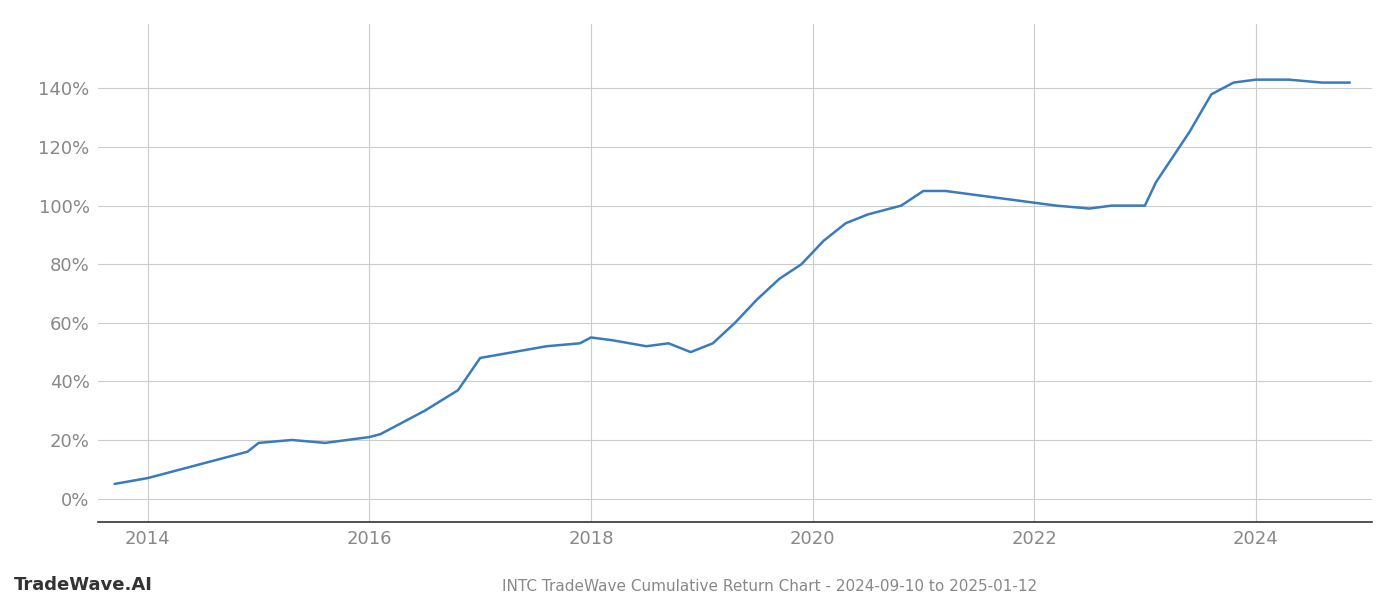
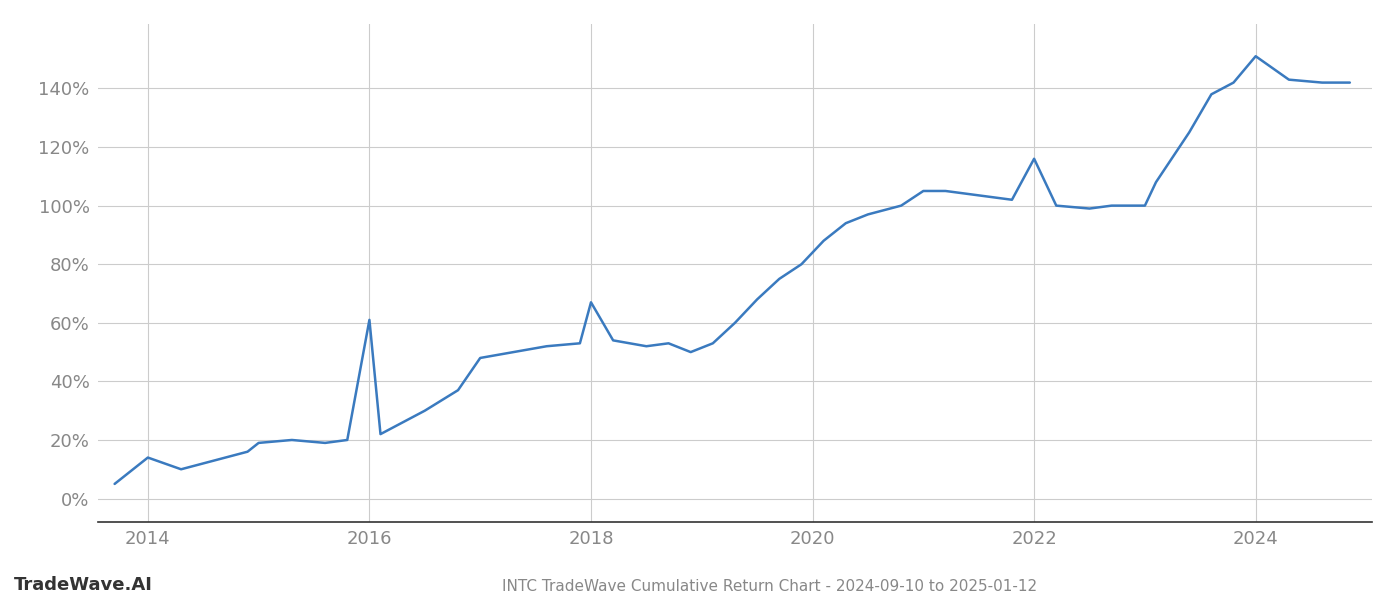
2014: 7% -> 14%
2016: 21% -> 61%
2018: 55% -> 67%
2022: 101% -> 116%
2024: 143% -> 151%
